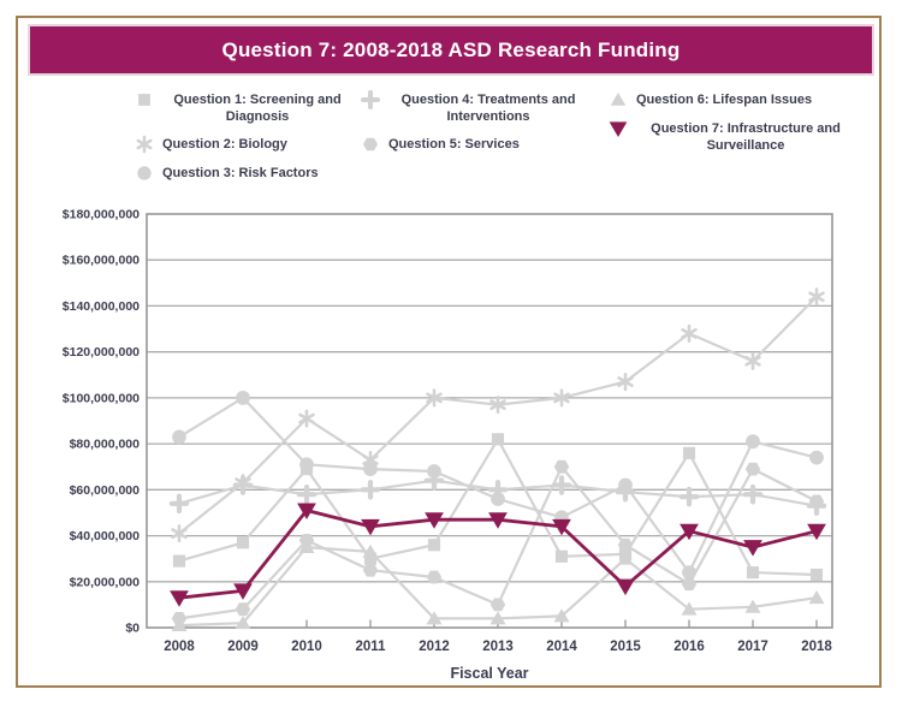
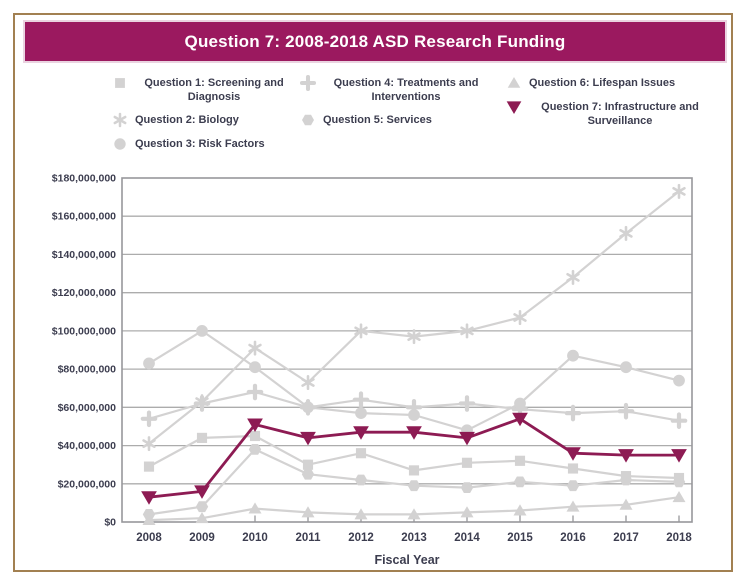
Question 1: Screening and Diagnosis/2009: $37000000 -> $44000000
Question 1: Screening and Diagnosis/2010: $69000000 -> $45000000
Question 3: Risk Factors/2010: $71000000 -> $81000000
Question 4: Treatments and Interventions/2010: $58000000 -> $68000000
Question 6: Lifespan Issues/2010: $35000000 -> $7000000
Question 3: Risk Factors/2011: $69000000 -> $60000000
Question 6: Lifespan Issues/2011: $33000000 -> $5000000
Question 3: Risk Factors/2012: $68000000 -> $57000000
Question 1: Screening and Diagnosis/2013: $82000000 -> $27000000
Question 5: Services/2013: $10000000 -> $19000000
Question 5: Services/2014: $70000000 -> $18000000
Question 5: Services/2015: $36000000 -> $21000000
Question 6: Lifespan Issues/2015: $30000000 -> $6000000
Question 7: Infrastructure and Surveillance/2015: $18000000 -> $54000000
Question 1: Screening and Diagnosis/2016: $76000000 -> $28000000
Question 3: Risk Factors/2016: $24000000 -> $87000000
Question 7: Infrastructure and Surveillance/2016: $42000000 -> $36000000
Question 2: Biology/2017: $116000000 -> $151000000
Question 5: Services/2017: $69000000 -> $22000000
Question 2: Biology/2018: $144000000 -> $173000000
Question 5: Services/2018: $55000000 -> $21000000
Question 7: Infrastructure and Surveillance/2018: $42000000 -> $35000000
